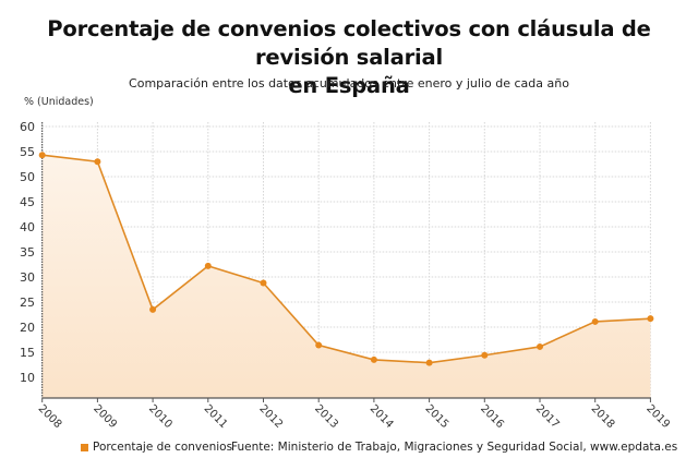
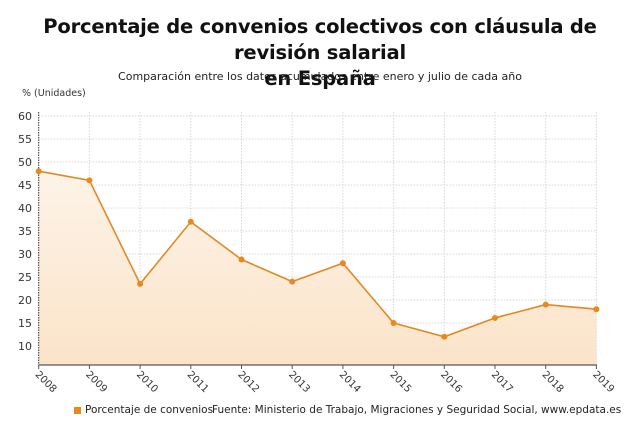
2008: 54 -> 48
2009: 53 -> 46
2011: 32 -> 37
2013: 16 -> 24
2014: 14 -> 28
2015: 13 -> 15
2016: 14 -> 12
2018: 21 -> 19
2019: 22 -> 18
